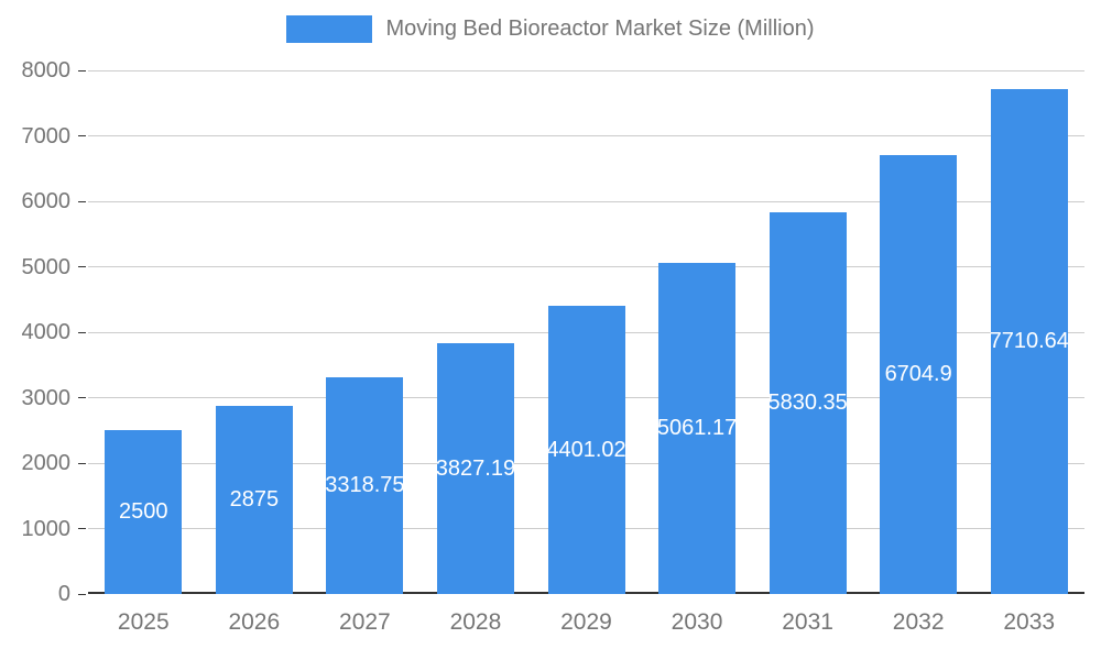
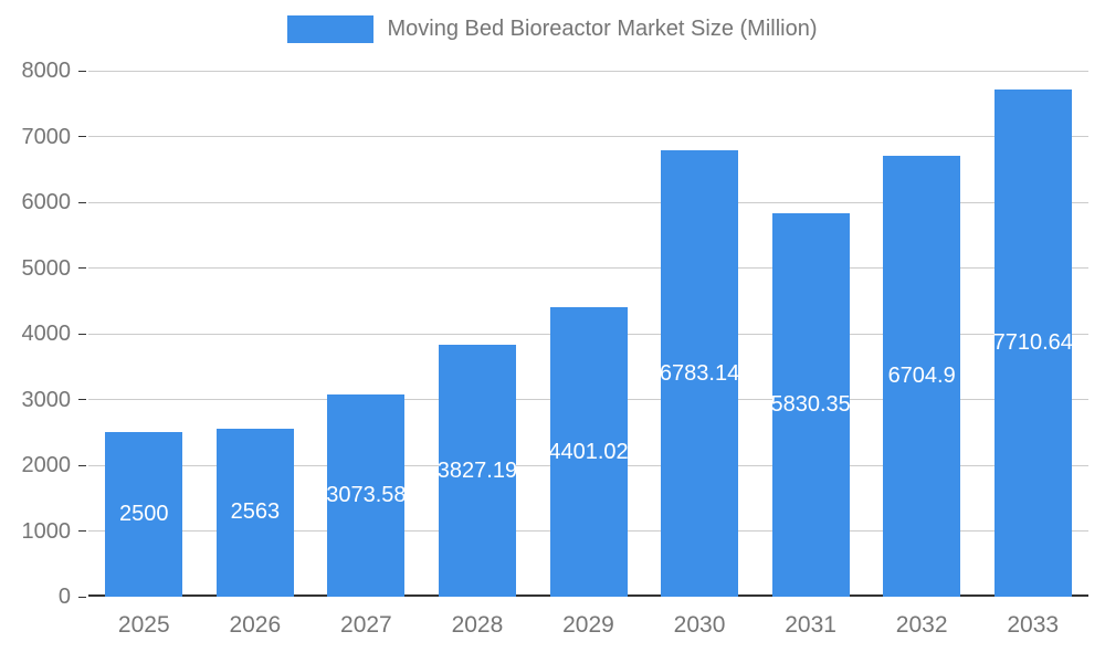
2026: 2875 -> 2563
2027: 3318.75 -> 3073.58
2030: 5061.17 -> 6783.14
